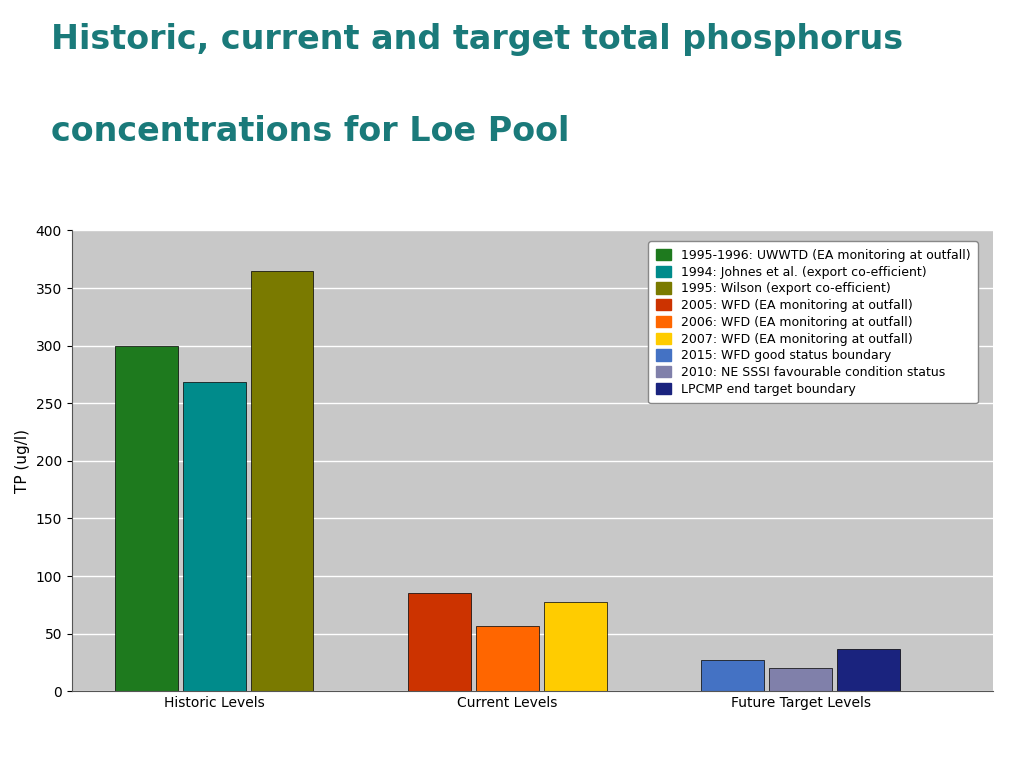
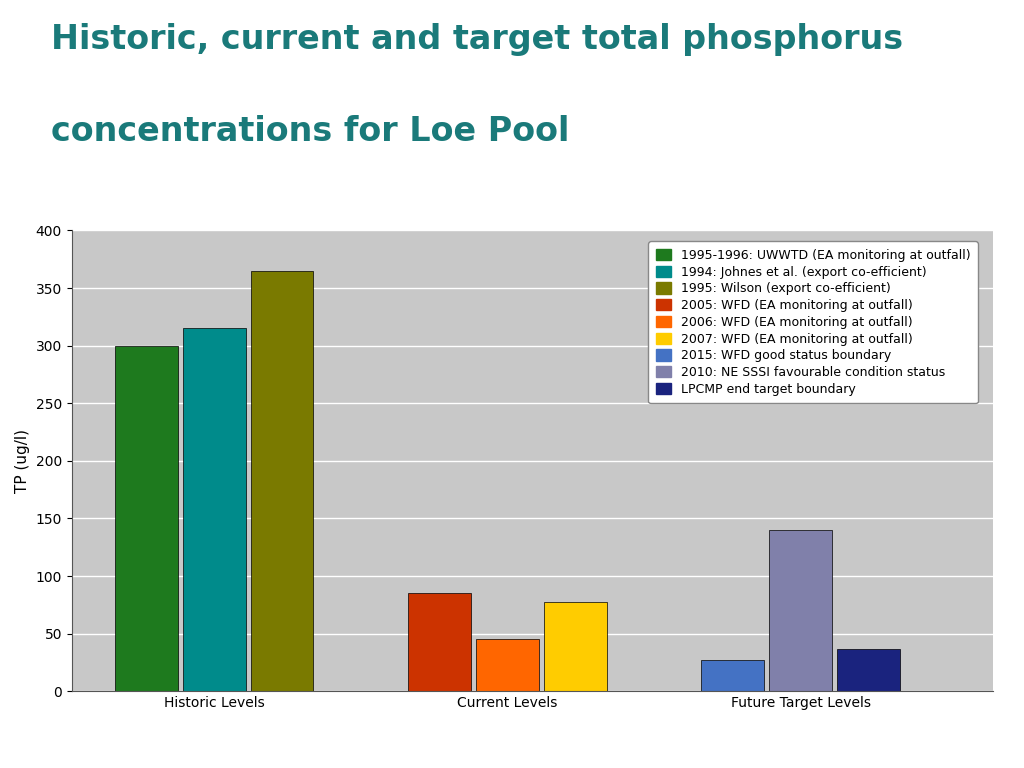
Historic Levels: 268 -> 315
Current Levels: 57 -> 45
Future Target Levels: 20 -> 140
